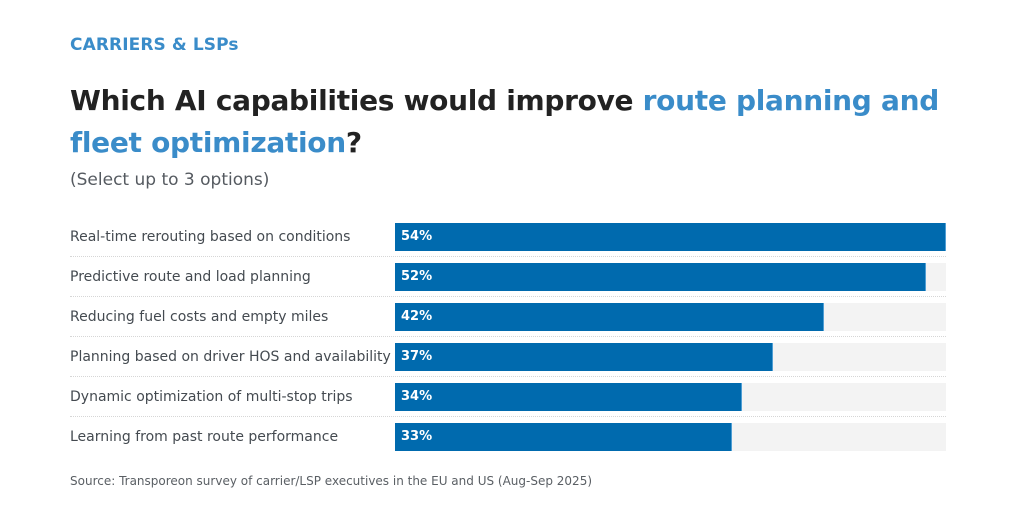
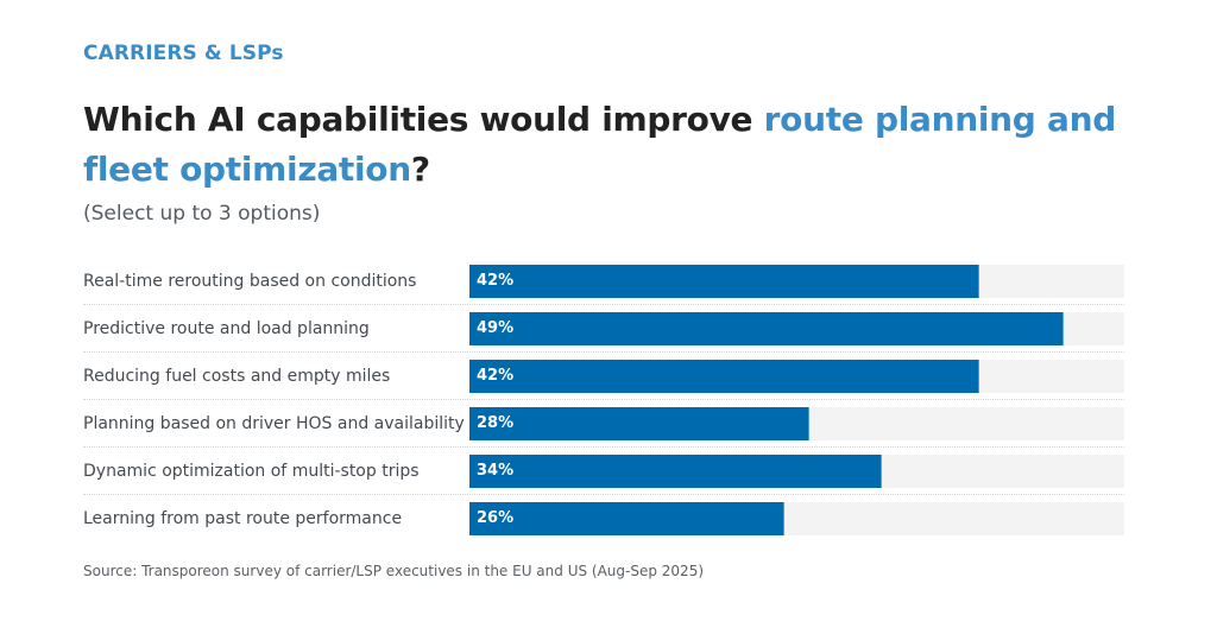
Real-time rerouting based on conditions: 54% -> 42%
Predictive route and load planning: 52% -> 49%
Planning based on driver HOS and availability: 37% -> 28%
Learning from past route performance: 33% -> 26%
